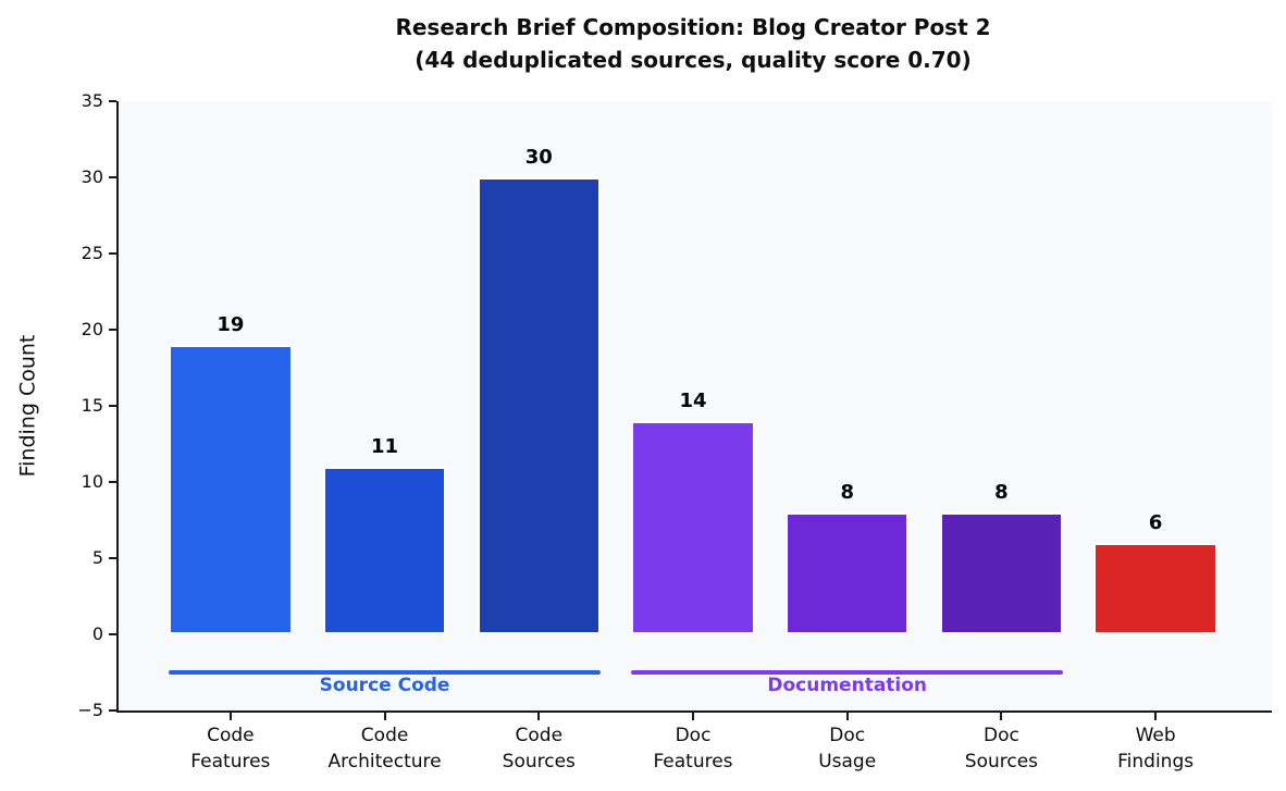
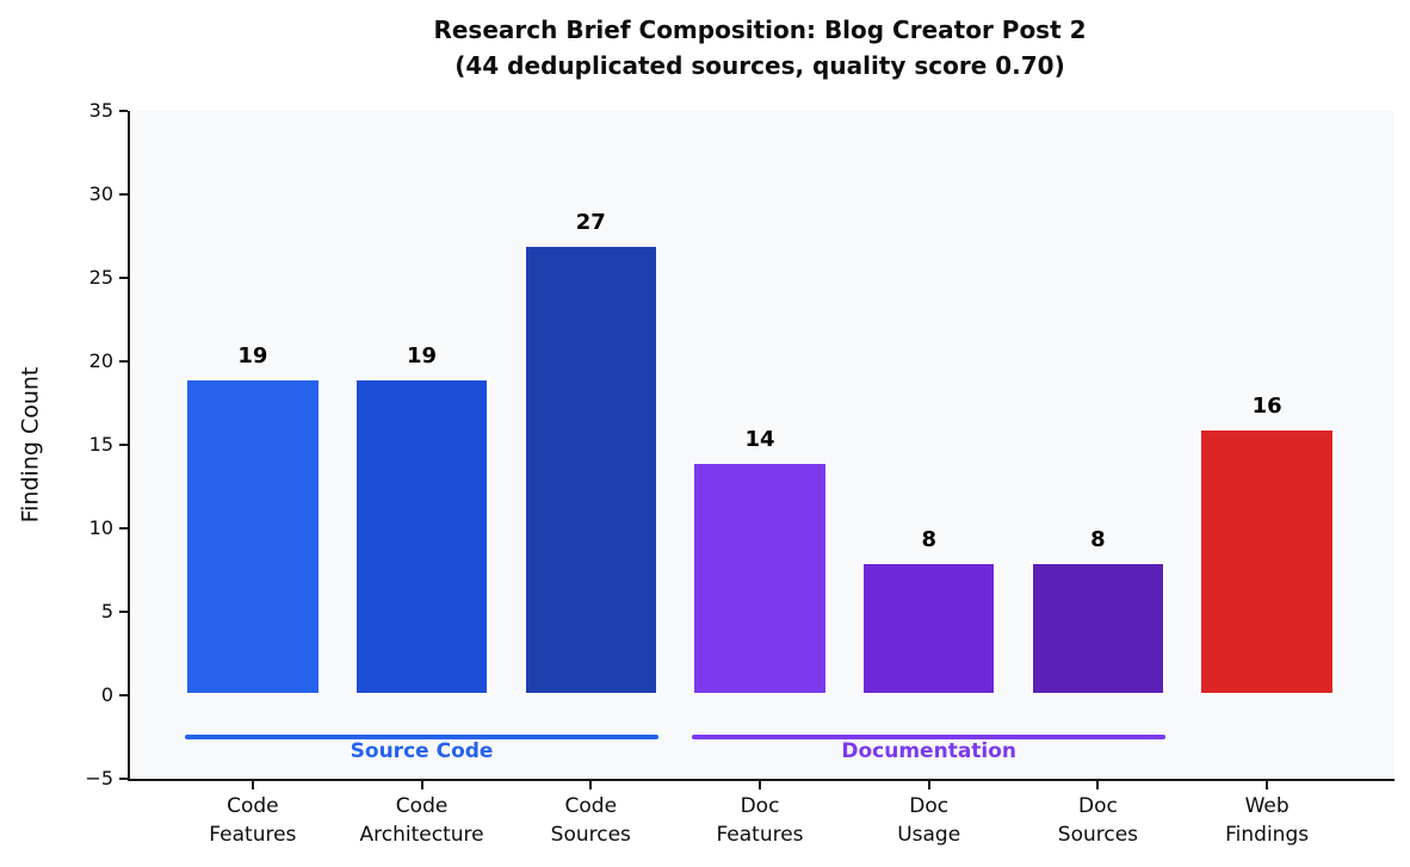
Code Architecture: 11 -> 19
Code Sources: 30 -> 27
Web Findings: 6 -> 16
